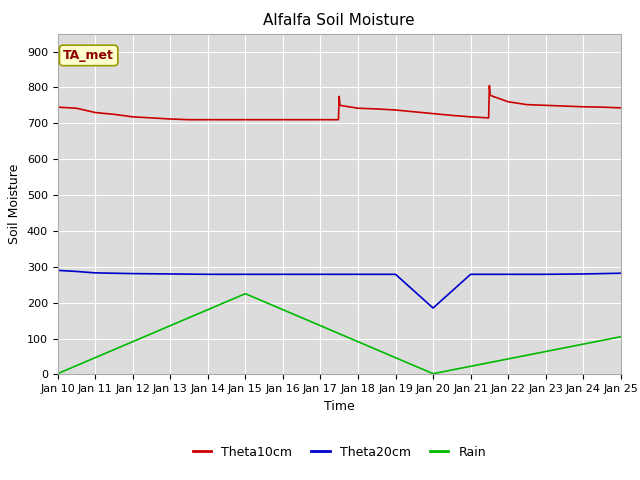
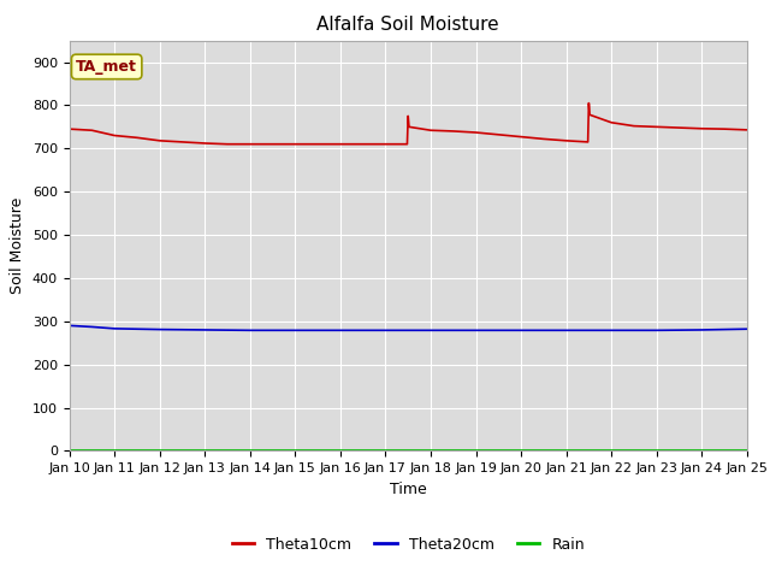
Rain/Jan 15: 225 -> 2
Theta20cm/Jan 20: 185 -> 279
Rain/Jan 25: 105 -> 2
